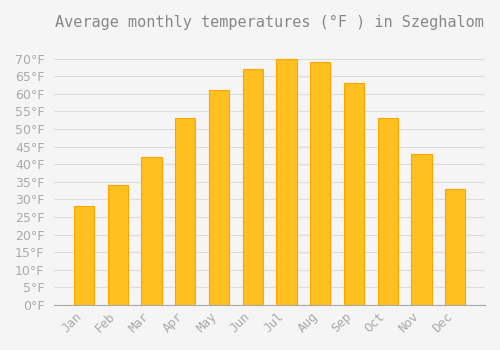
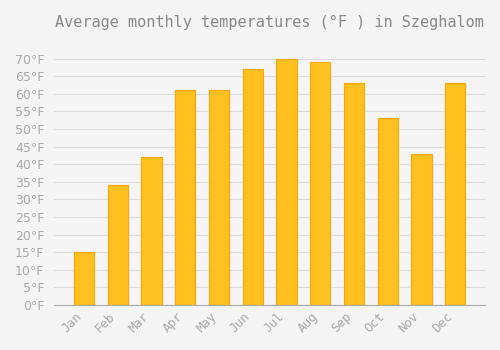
Jan: 28°F -> 15°F
Apr: 53°F -> 61°F
Dec: 33°F -> 63°F
